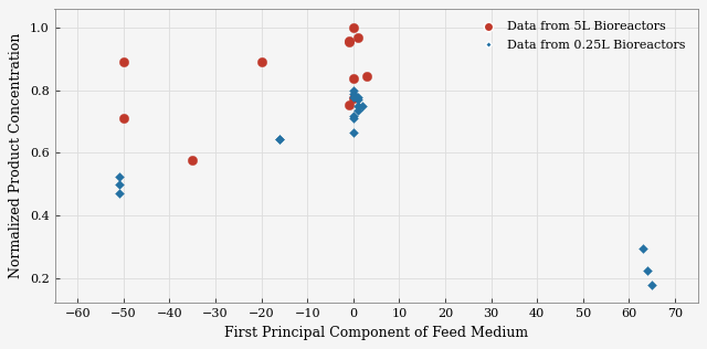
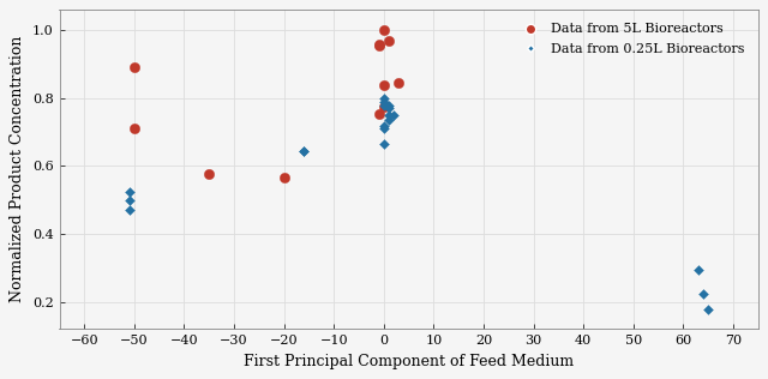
Data from 5L Bioreactors/−20: 0.890 -> 0.565
